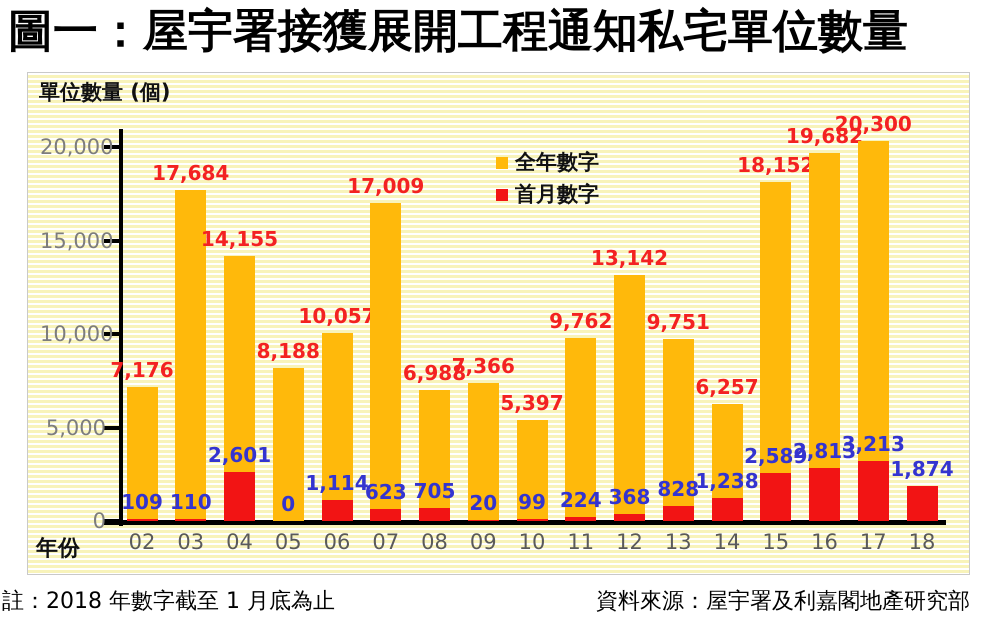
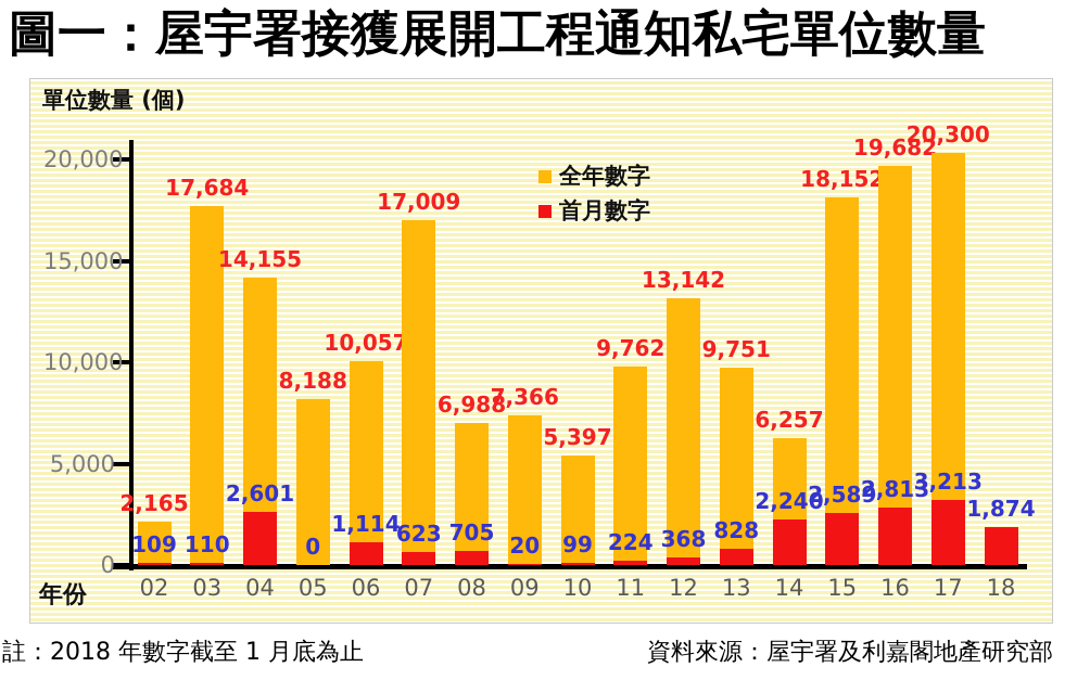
全年數字/02: 7,176 -> 2,165
首月數字/14: 1,238 -> 2,240
